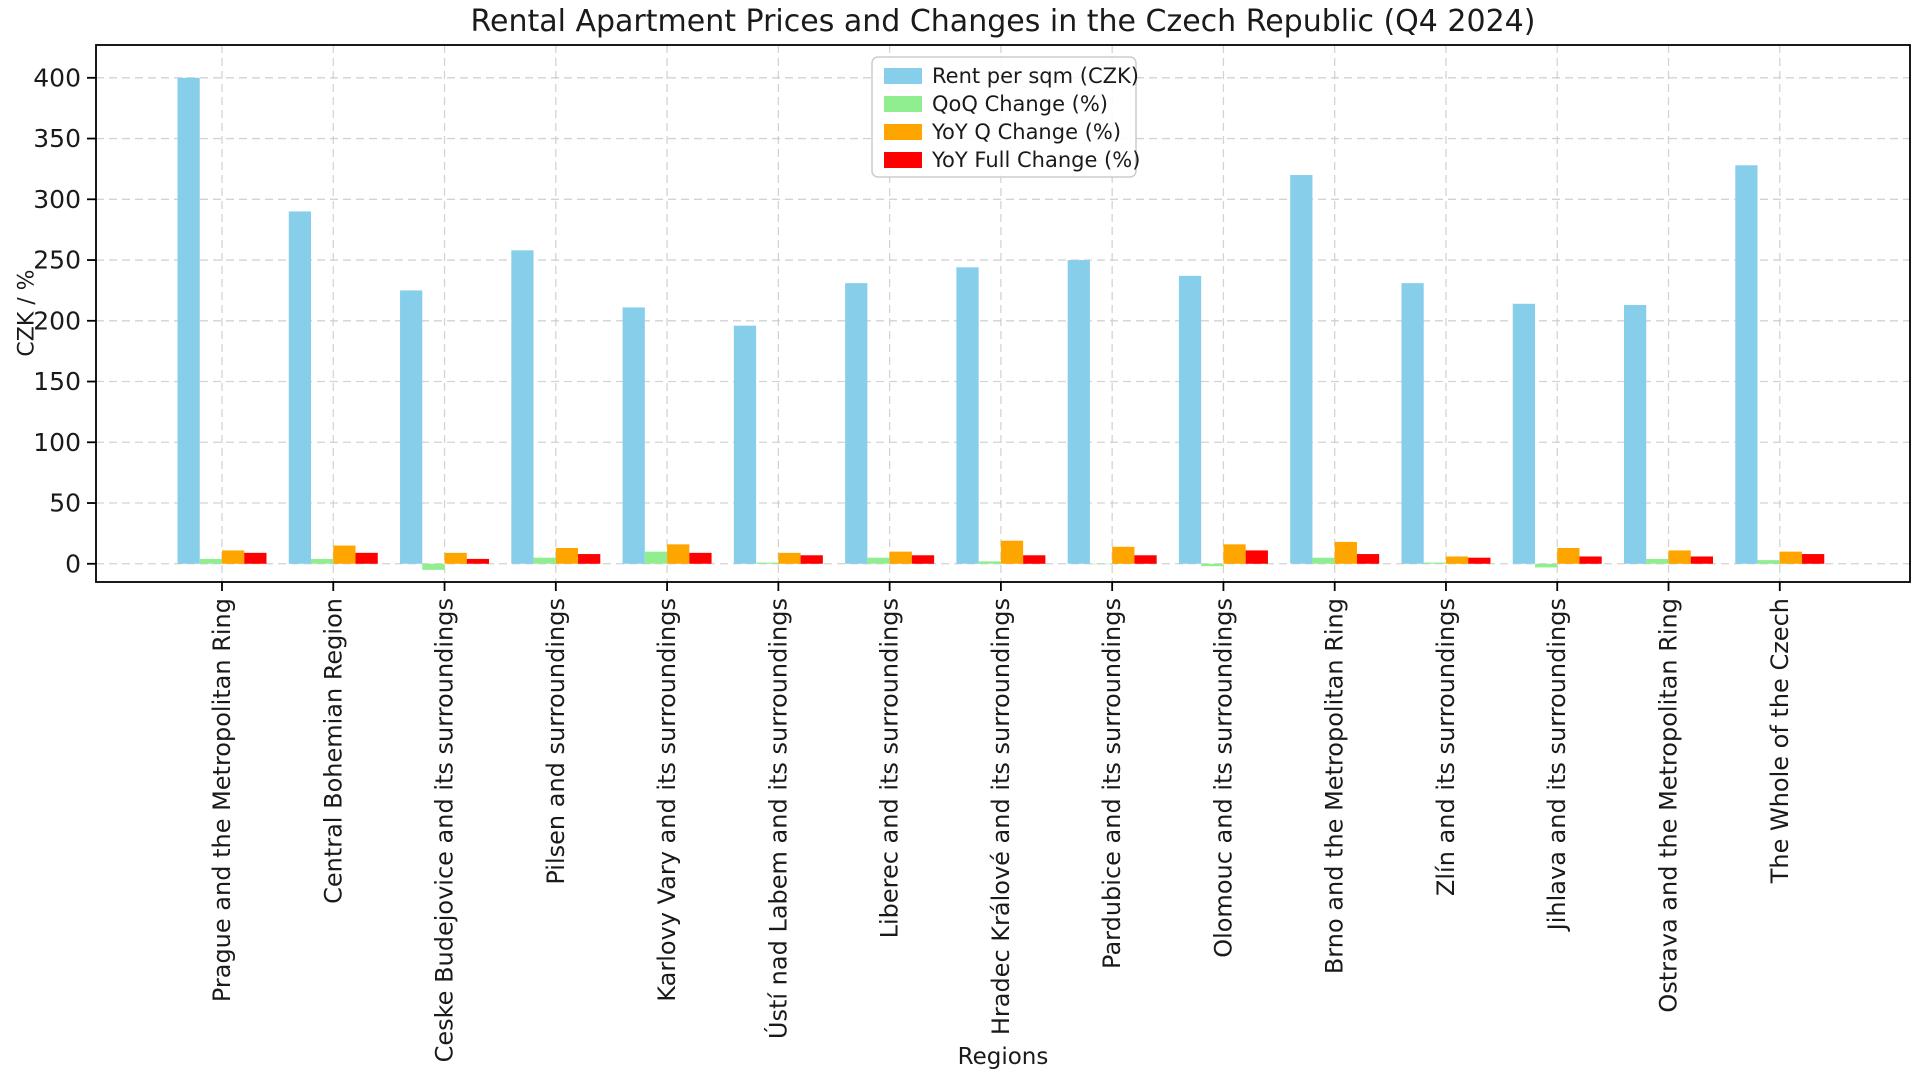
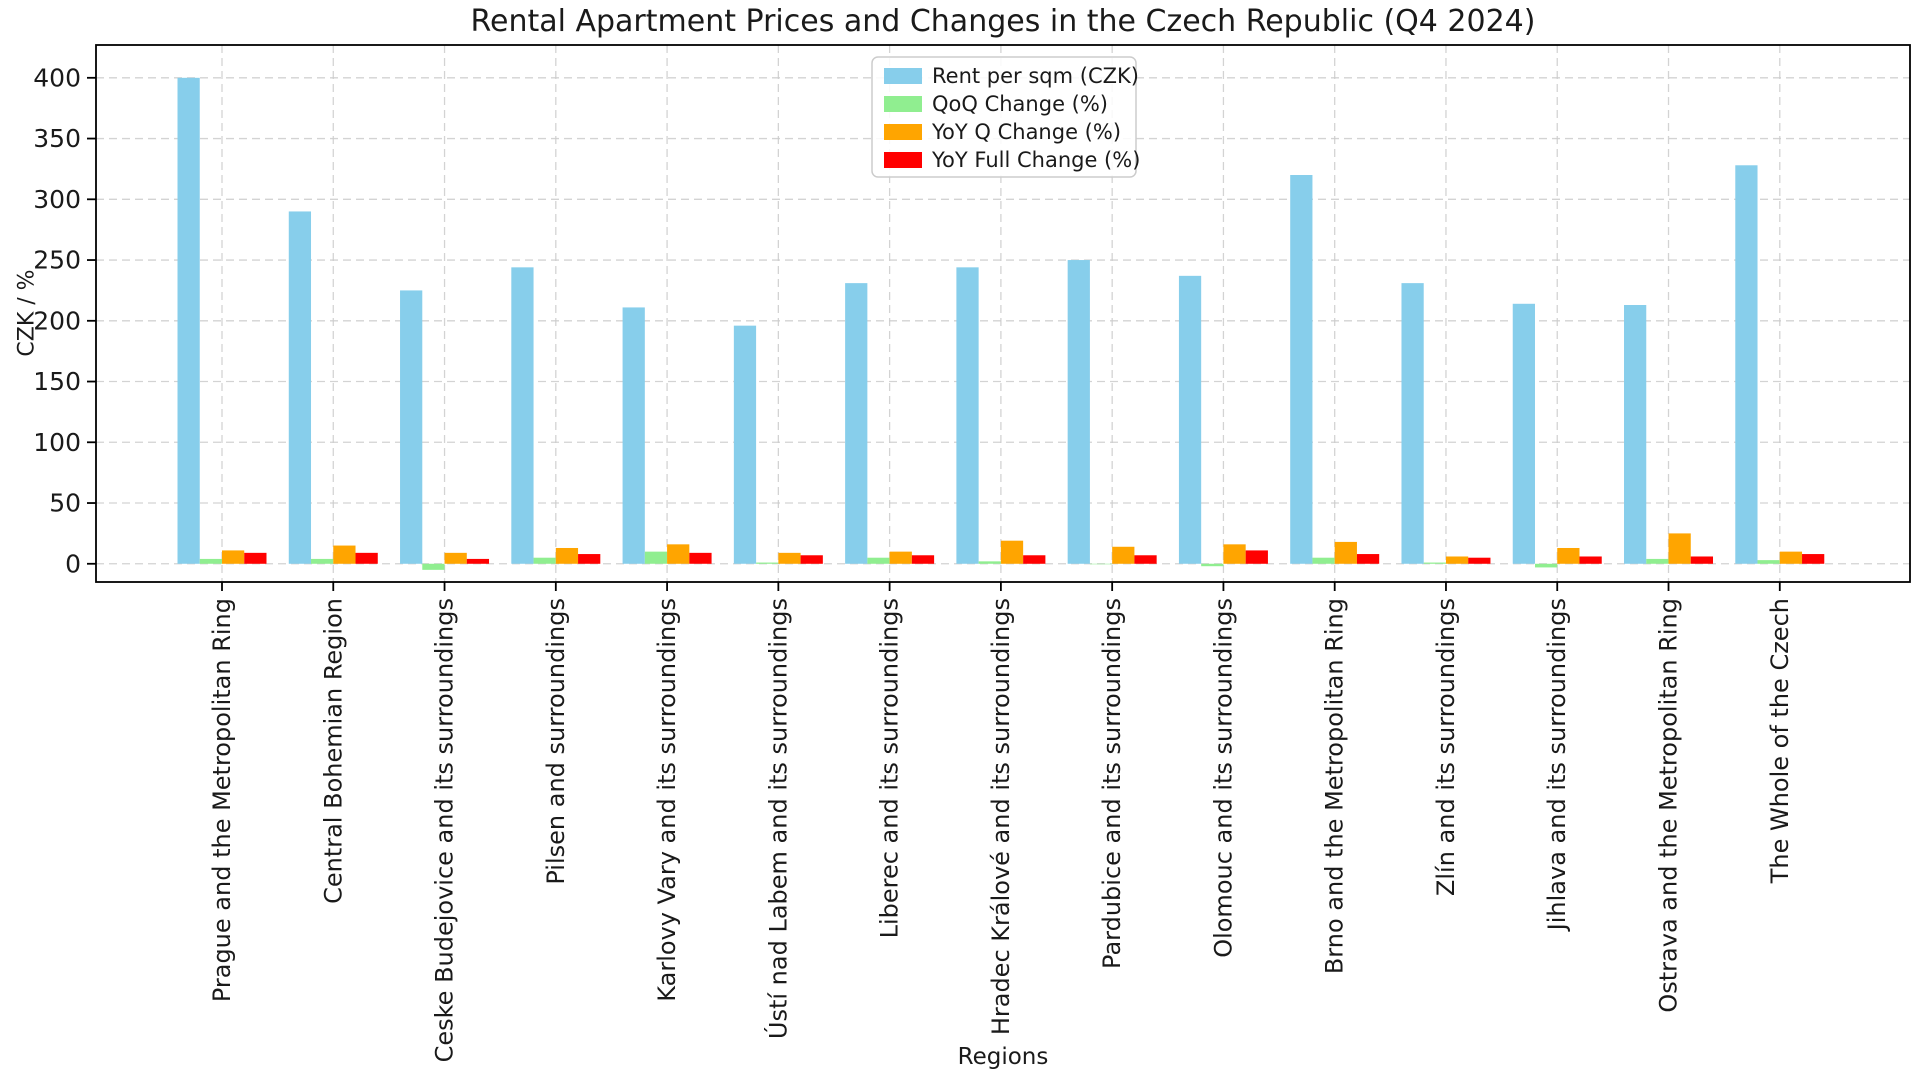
Rent per sqm (CZK)/Pilsen and surroundings: 258 -> 244
YoY Q Change (%)/Ostrava and the Metropolitan Ring: 11 -> 25
